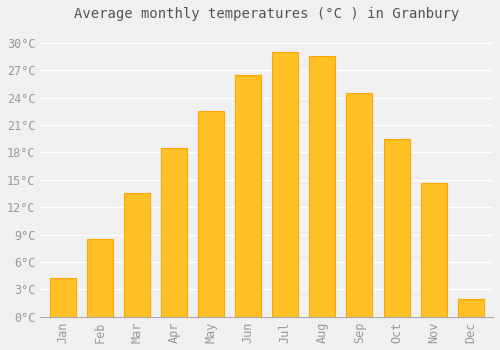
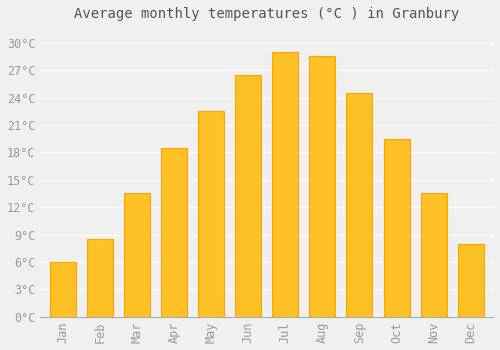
Jan: 4.2°C -> 6.0°C
Nov: 14.6°C -> 13.5°C
Dec: 2.0°C -> 8.0°C
